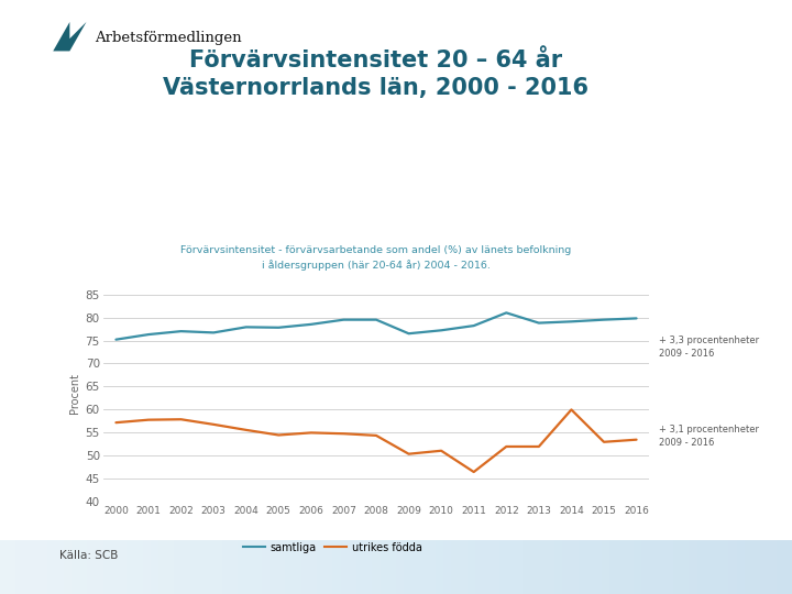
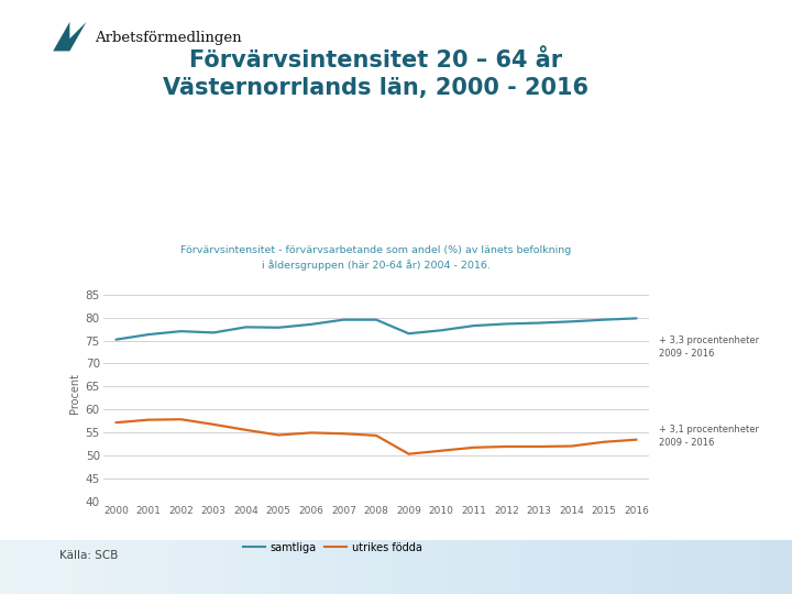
utrikes födda/2011: 46.5 -> 51.8
samtliga/2012: 81.0 -> 78.6
utrikes födda/2014: 60.0 -> 52.1
